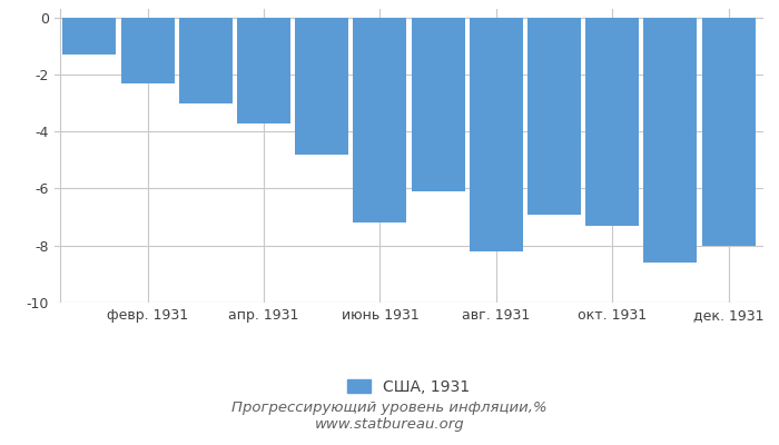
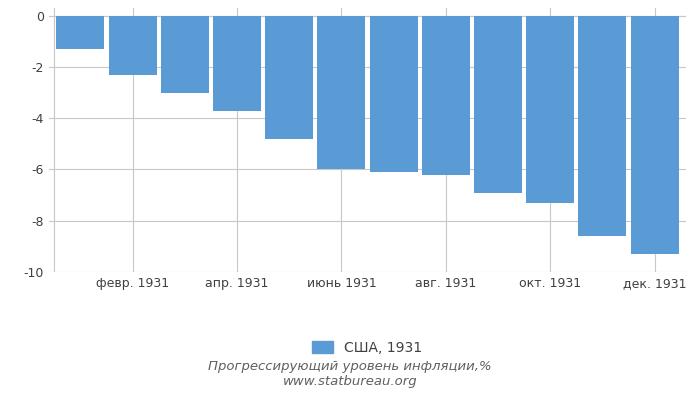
июнь 1931: -7.2 -> -6.0
авг. 1931: -8.2 -> -6.2
дек. 1931: -8.0 -> -9.3
